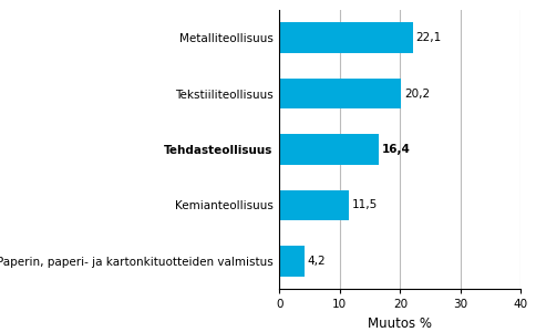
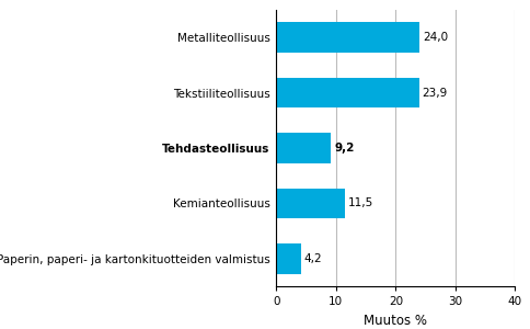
Metalliteollisuus: 22,1 -> 24,0
Tekstiiliteollisuus: 20,2 -> 23,9
Tehdasteollisuus: 16,4 -> 9,2
